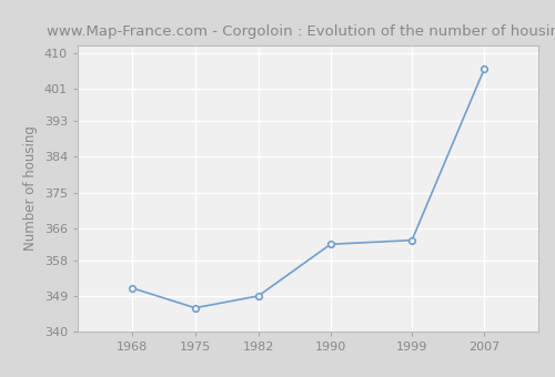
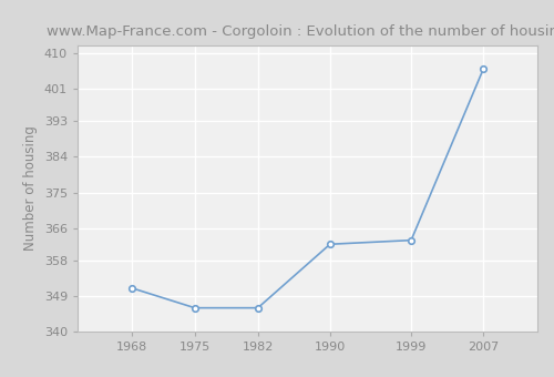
1982: 349 -> 346
